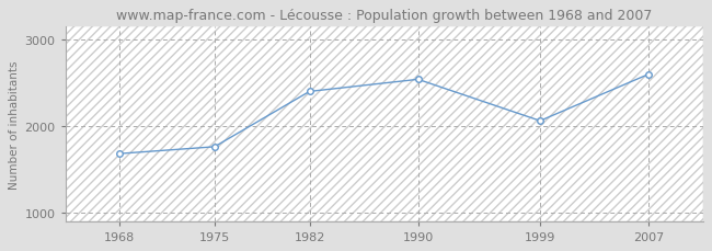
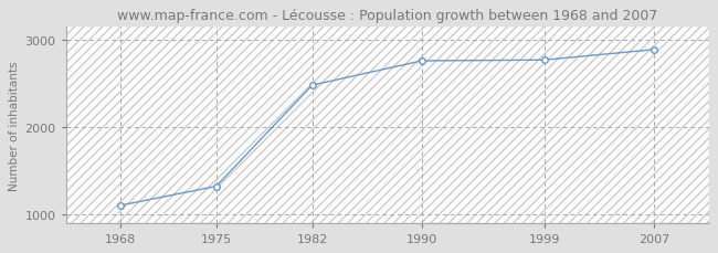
1968: 1680 -> 1100
1975: 1760 -> 1320
1982: 2400 -> 2480
1990: 2540 -> 2760
1999: 2060 -> 2770
2007: 2600 -> 2890
